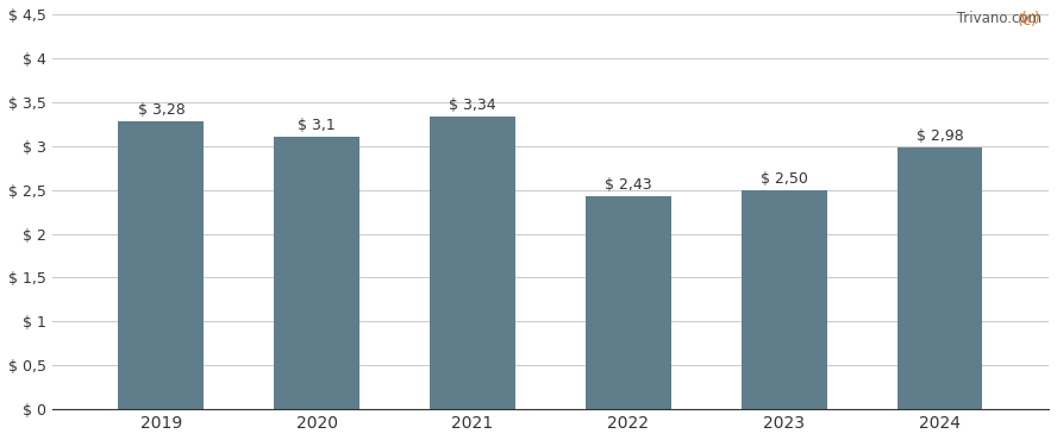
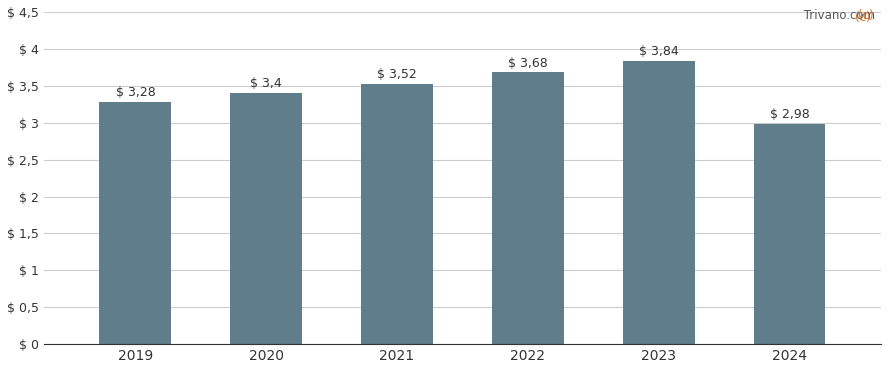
2020: 3,1 -> 3,4
2021: 3,34 -> 3,52
2022: 2,43 -> 3,68
2023: 2,50 -> 3,84
